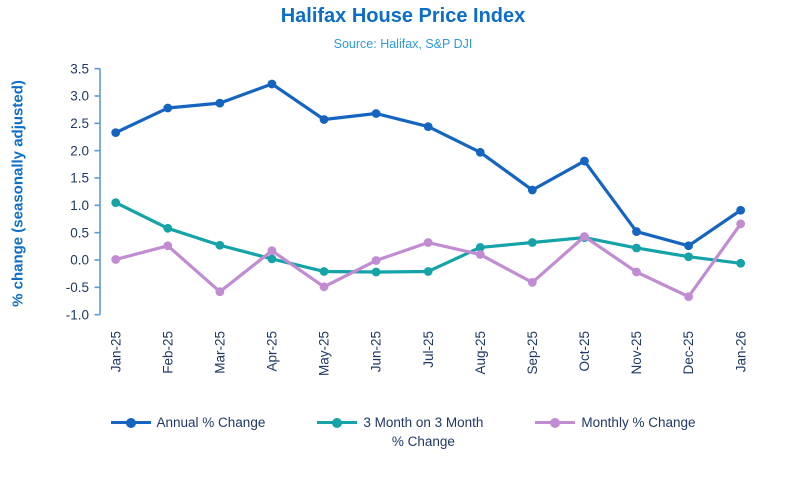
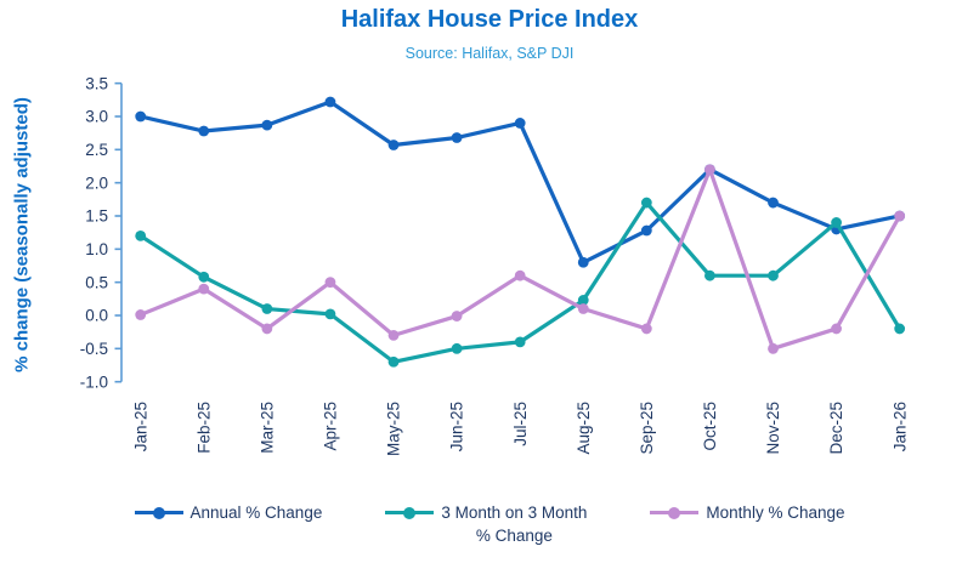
Annual % Change/Jan-25: 2.3 -> 3.0
3 Month on 3 Month % Change/Jan-25: 1.1 -> 1.2
Monthly % Change/Feb-25: 0.3 -> 0.4
3 Month on 3 Month % Change/Mar-25: 0.3 -> 0.1
Monthly % Change/Mar-25: -0.6 -> -0.2
Monthly % Change/Apr-25: 0.2 -> 0.5
3 Month on 3 Month % Change/May-25: -0.2 -> -0.7
Monthly % Change/May-25: -0.5 -> -0.3
3 Month on 3 Month % Change/Jun-25: -0.2 -> -0.5
Annual % Change/Jul-25: 2.4 -> 2.9
3 Month on 3 Month % Change/Jul-25: -0.2 -> -0.4
Monthly % Change/Jul-25: 0.3 -> 0.6
Annual % Change/Aug-25: 2.0 -> 0.8
3 Month on 3 Month % Change/Sep-25: 0.3 -> 1.7
Monthly % Change/Sep-25: -0.4 -> -0.2
Annual % Change/Oct-25: 1.8 -> 2.2
3 Month on 3 Month % Change/Oct-25: 0.4 -> 0.6
Monthly % Change/Oct-25: 0.4 -> 2.2
Annual % Change/Nov-25: 0.5 -> 1.7
3 Month on 3 Month % Change/Nov-25: 0.2 -> 0.6
Monthly % Change/Nov-25: -0.2 -> -0.5
Annual % Change/Dec-25: 0.3 -> 1.3
3 Month on 3 Month % Change/Dec-25: 0.1 -> 1.4
Monthly % Change/Dec-25: -0.7 -> -0.2
Annual % Change/Jan-26: 0.9 -> 1.5
3 Month on 3 Month % Change/Jan-26: -0.1 -> -0.2
Monthly % Change/Jan-26: 0.7 -> 1.5
